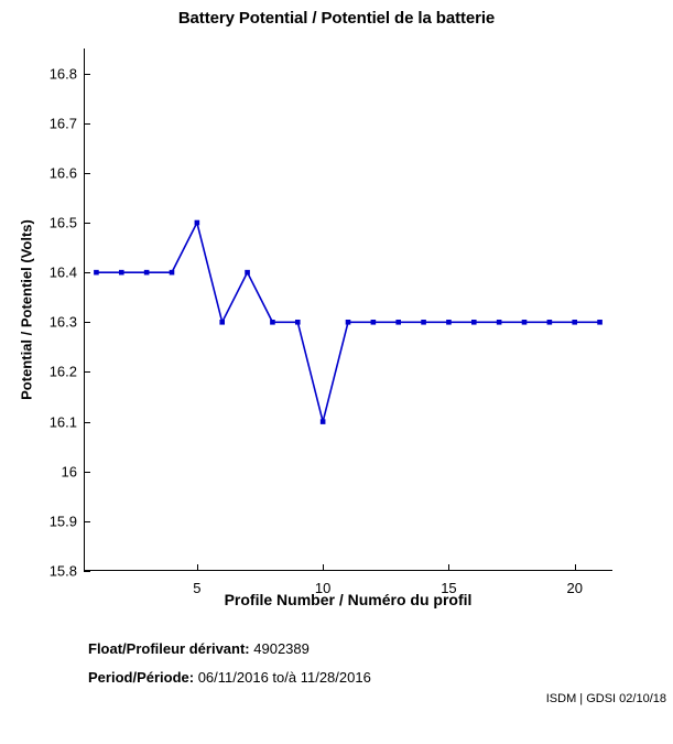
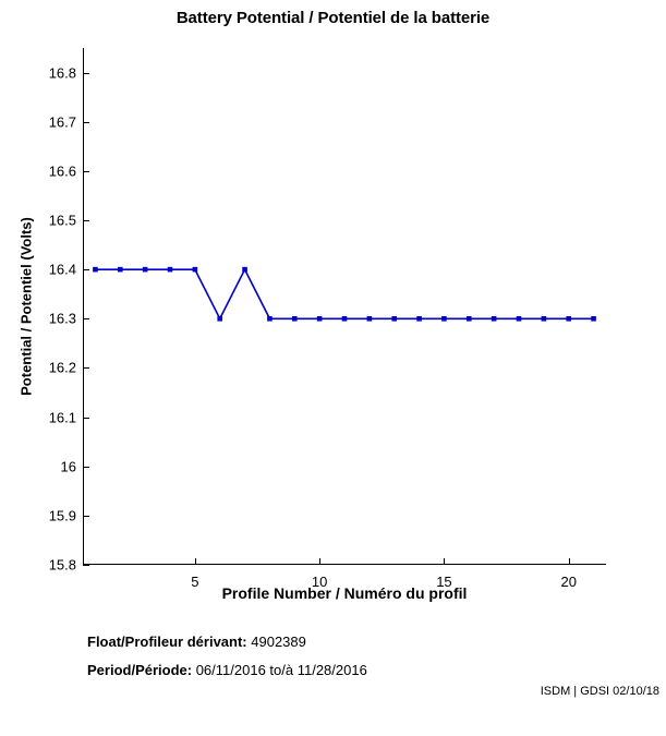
5: 16.5 -> 16.4
10: 16.1 -> 16.3
